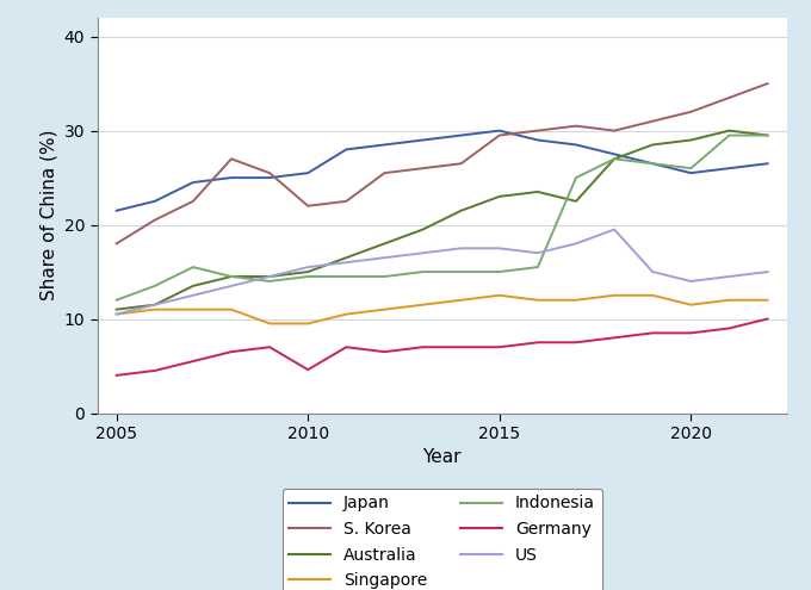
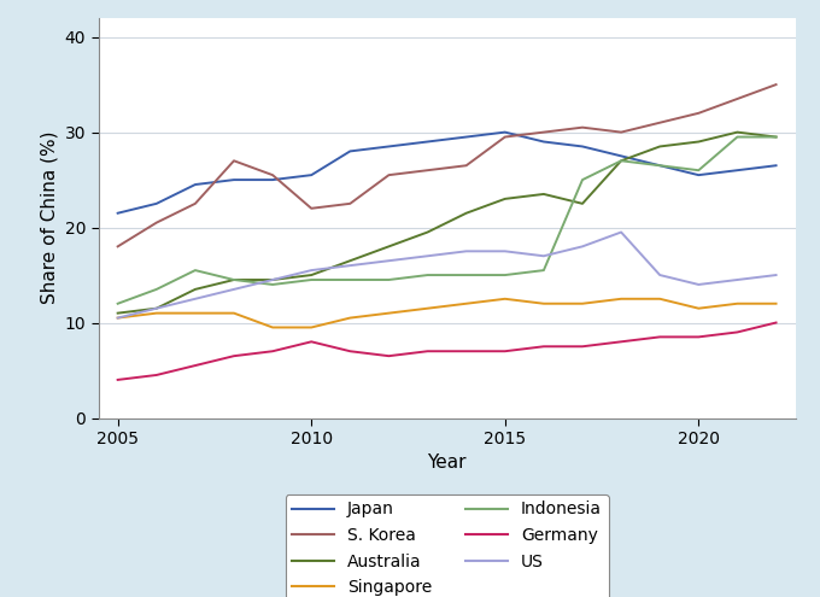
Germany/2010: 4.6 -> 8.0
